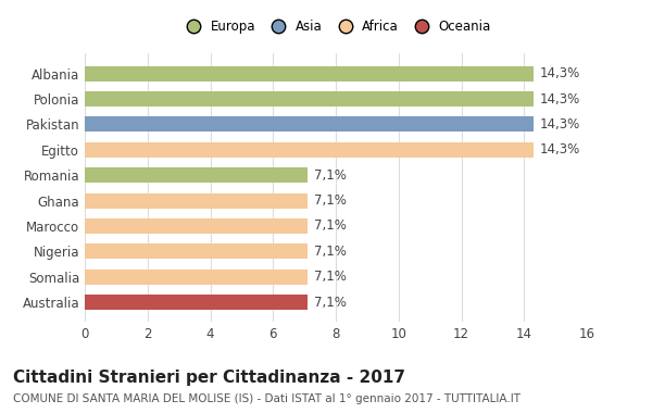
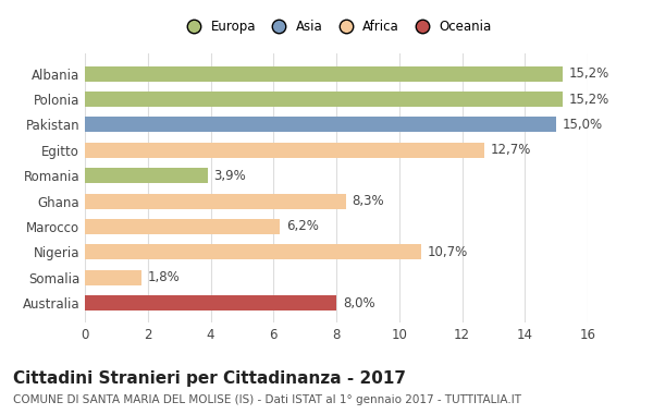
Albania: 14,3% -> 15,2%
Polonia: 14,3% -> 15,2%
Pakistan: 14,3% -> 15,0%
Egitto: 14,3% -> 12,7%
Romania: 7,1% -> 3,9%
Ghana: 7,1% -> 8,3%
Marocco: 7,1% -> 6,2%
Nigeria: 7,1% -> 10,7%
Somalia: 7,1% -> 1,8%
Australia: 7,1% -> 8,0%
